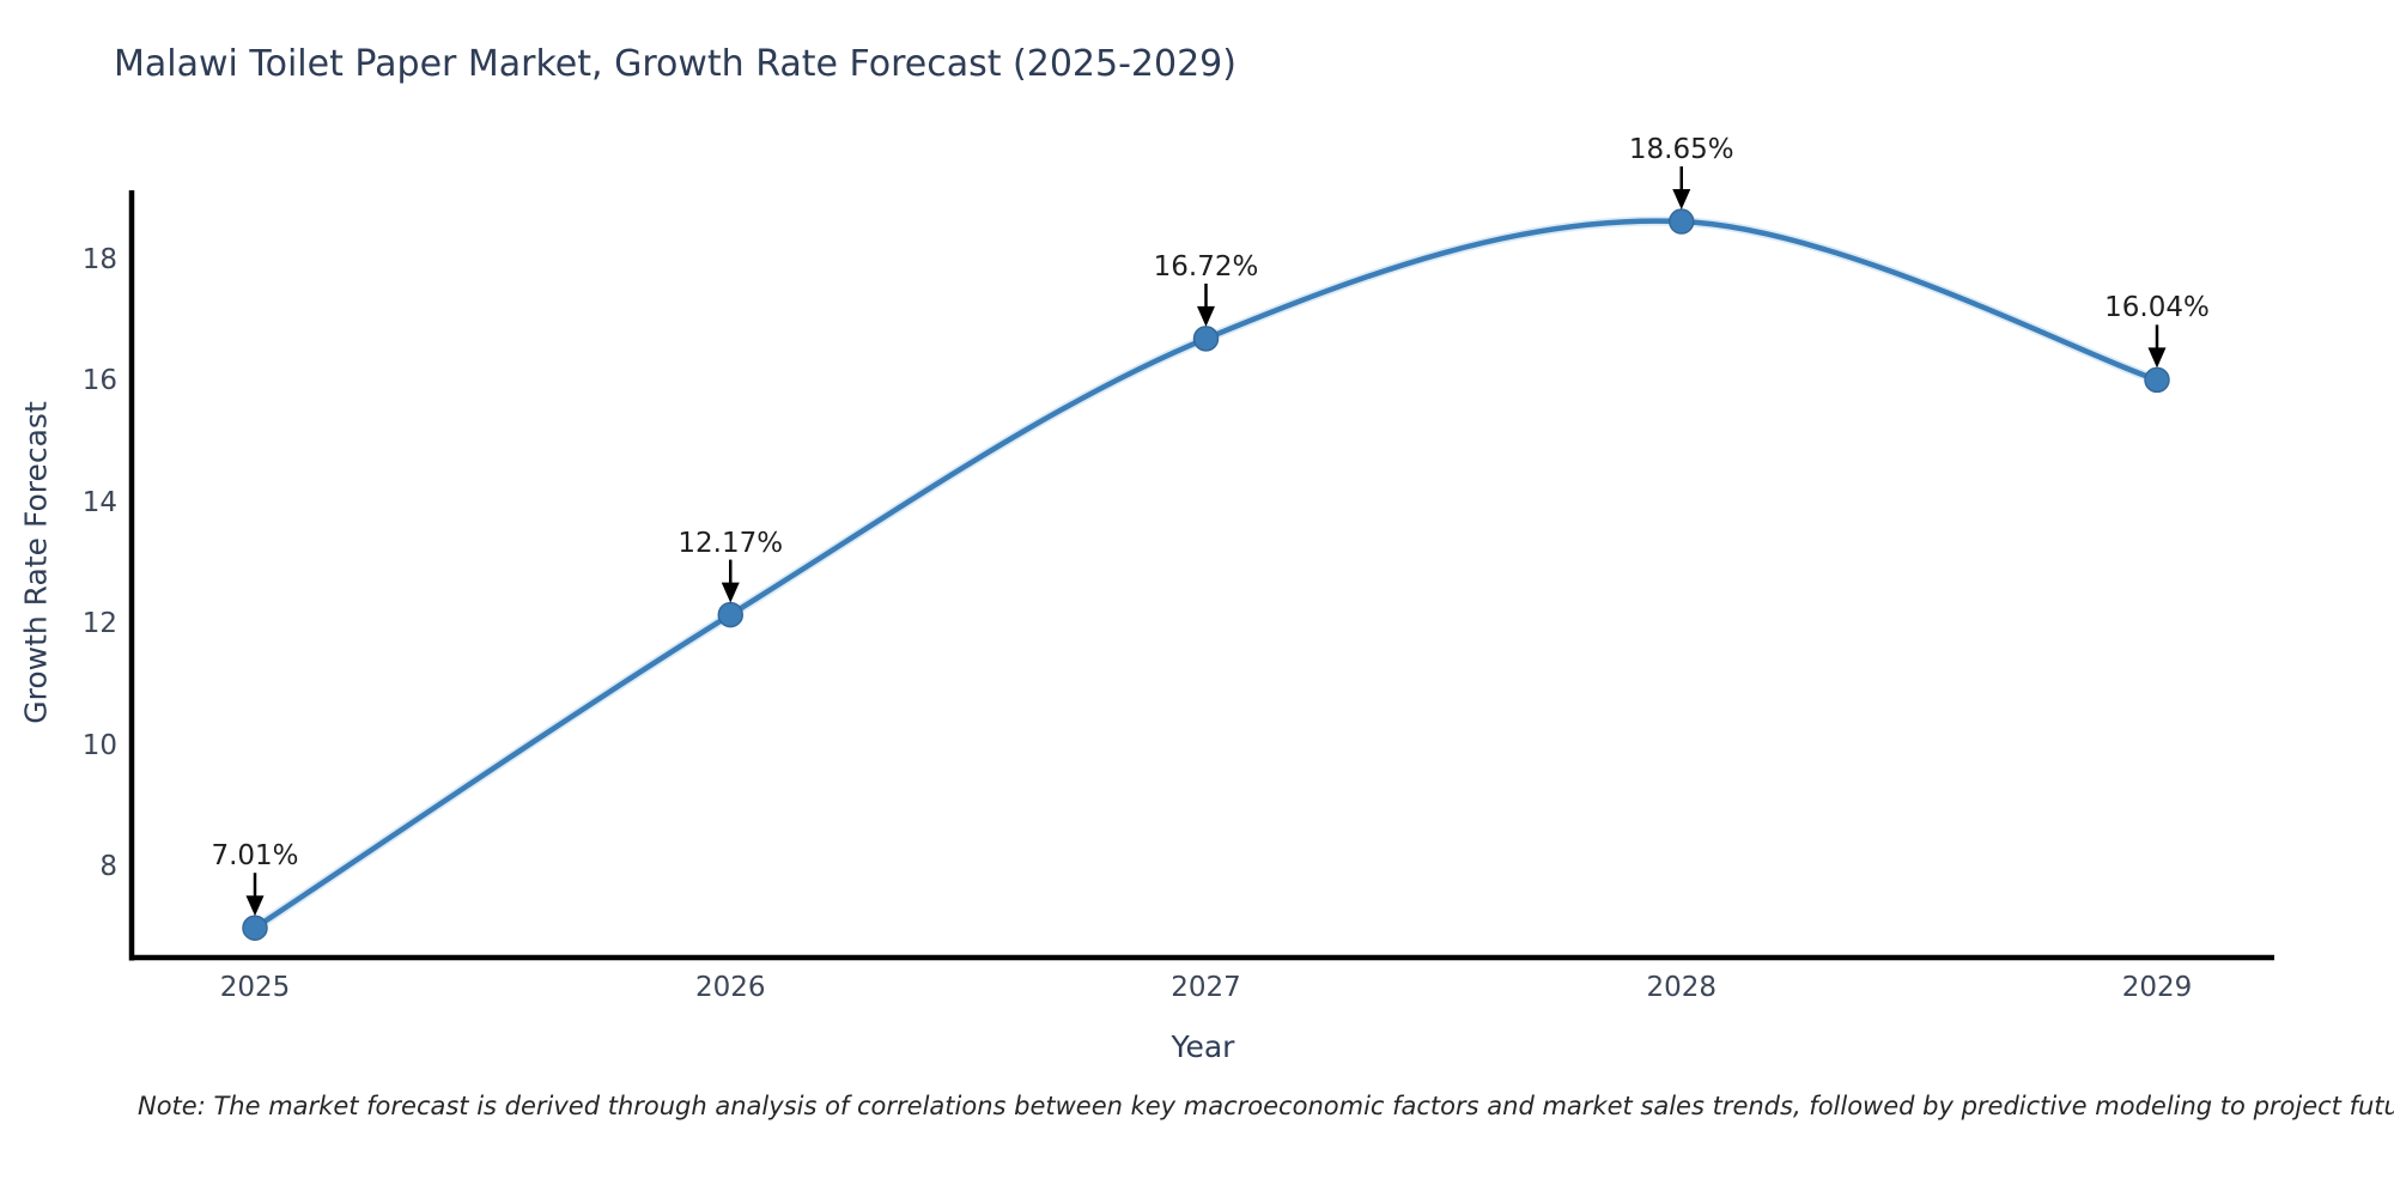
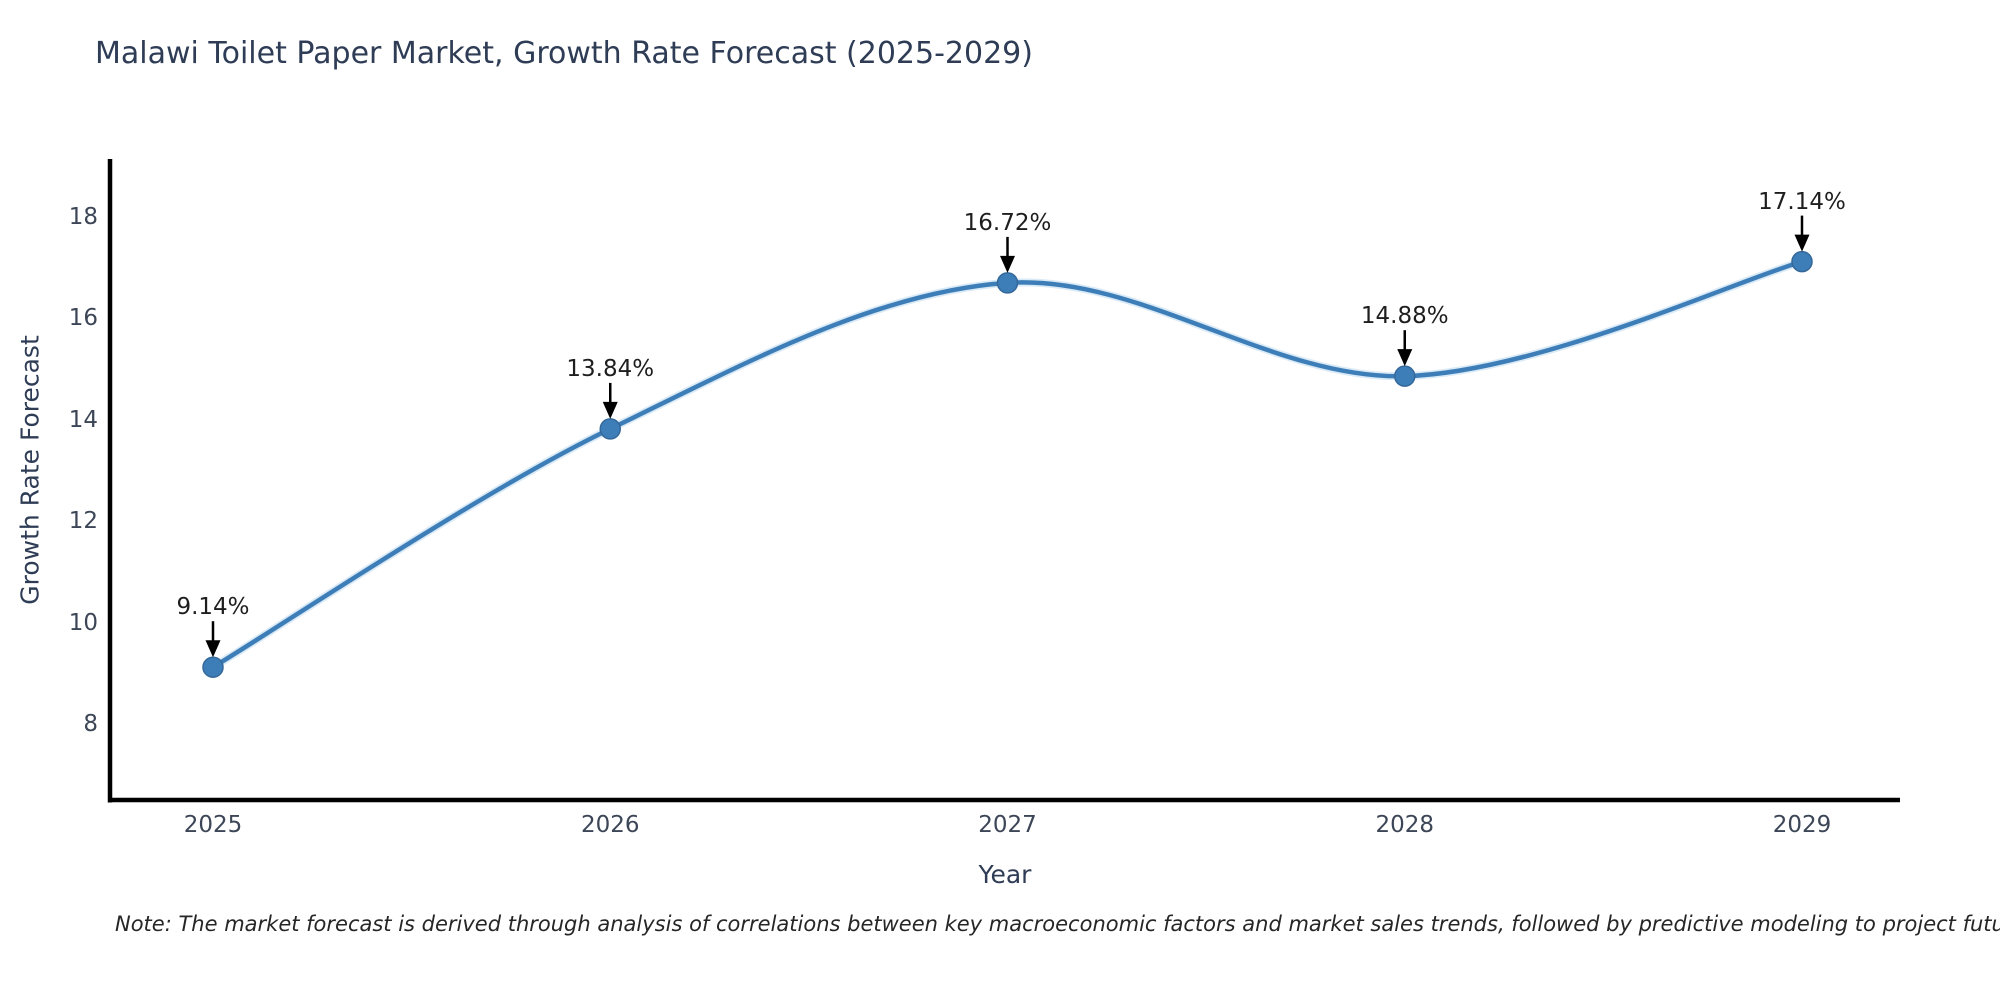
2025: 7.01% -> 9.14%
2026: 12.17% -> 13.84%
2028: 18.65% -> 14.88%
2029: 16.04% -> 17.14%
